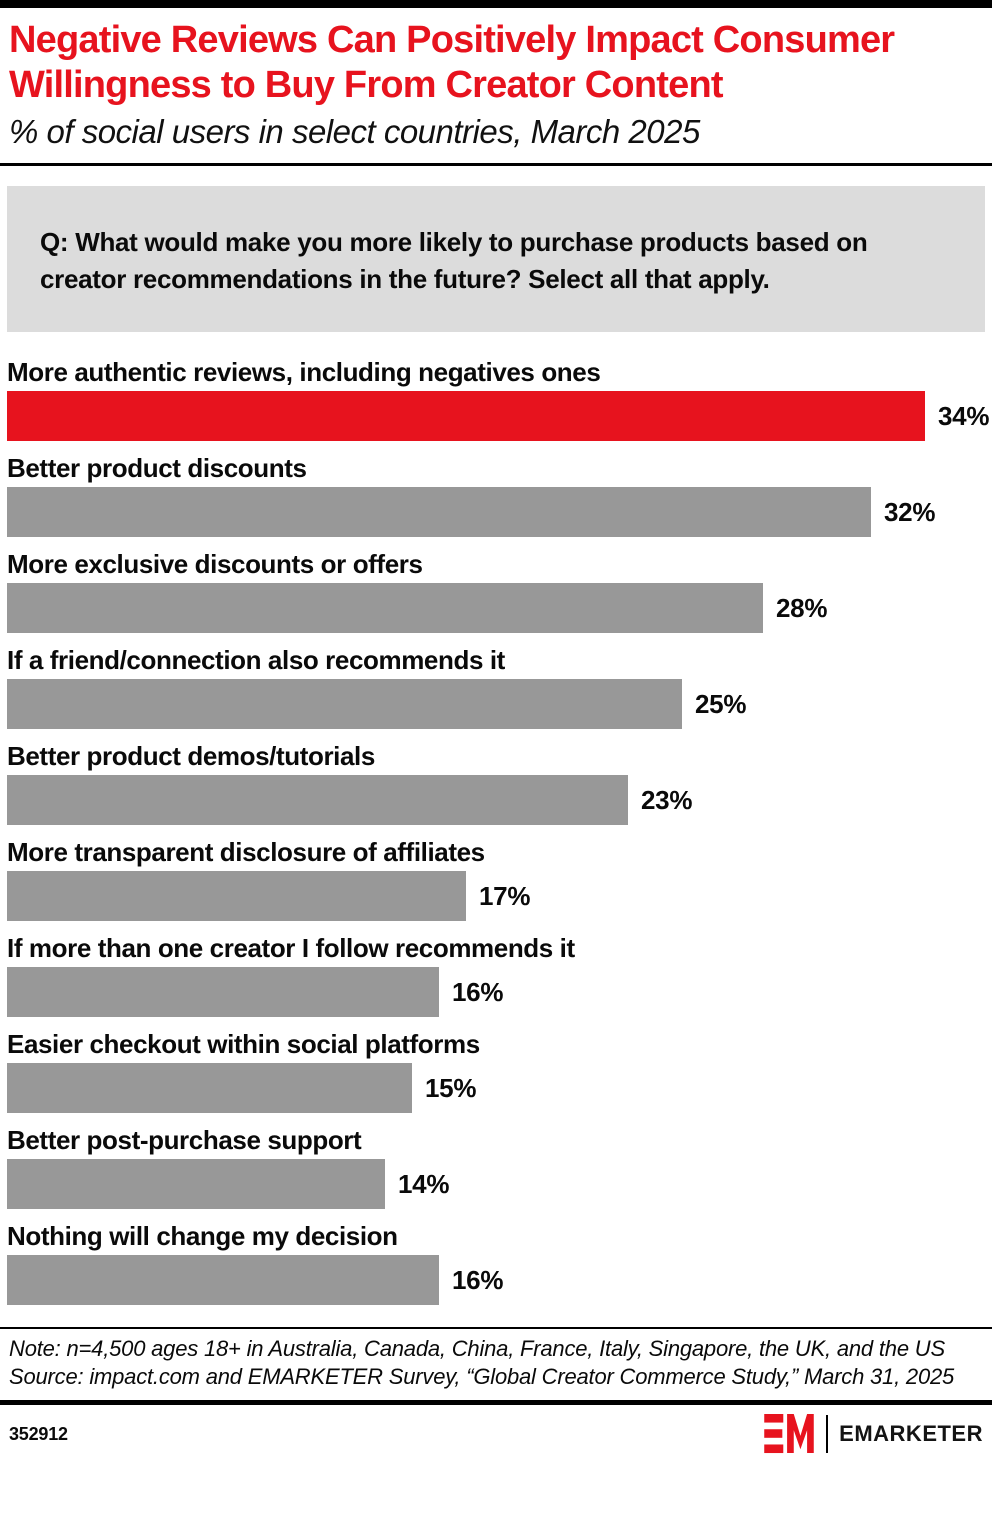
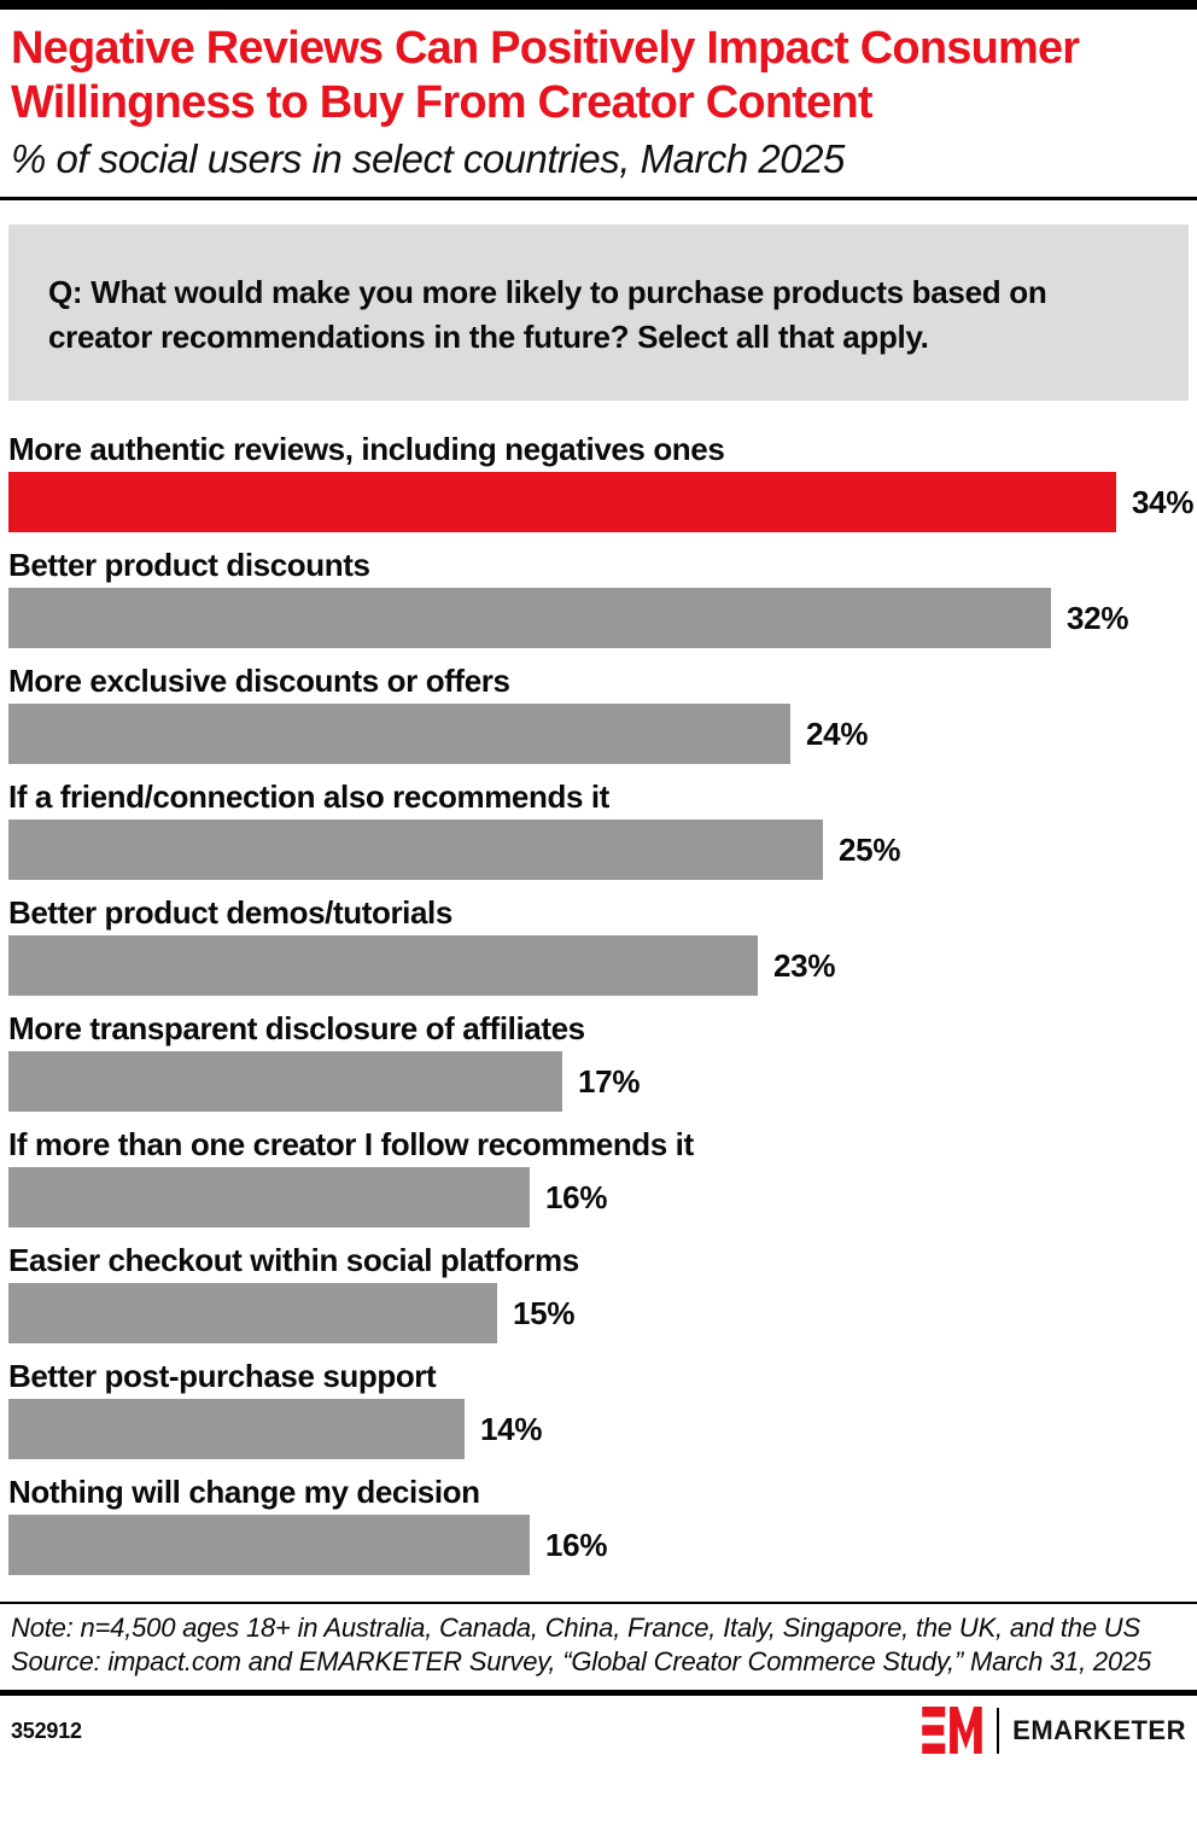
More exclusive discounts or offers: 28% -> 24%
